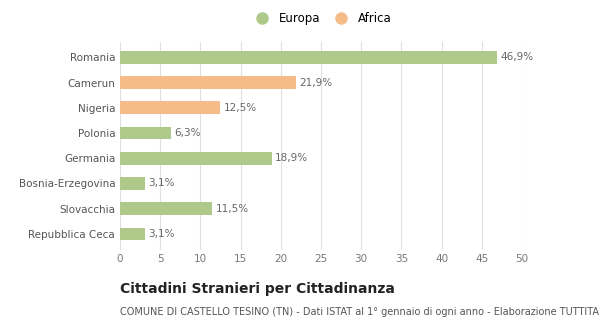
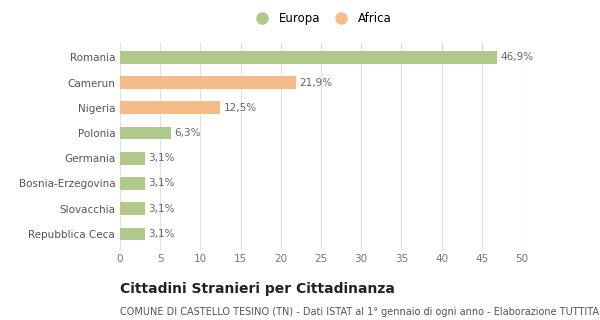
Germania: 18,9% -> 3,1%
Slovacchia: 11,5% -> 3,1%
